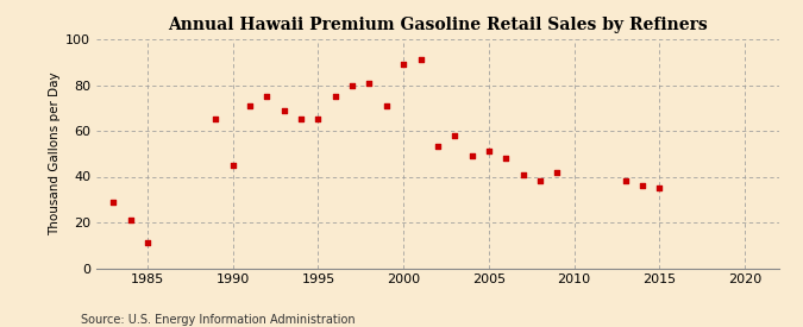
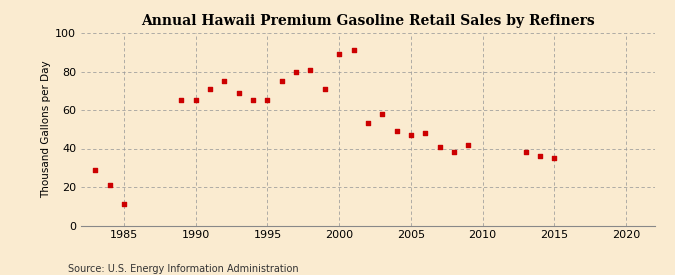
1990: 45 -> 65
2005: 51 -> 47
